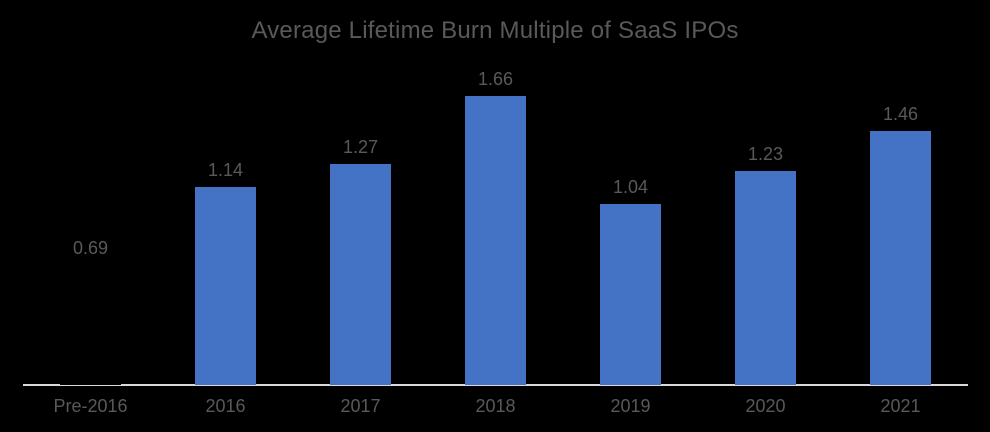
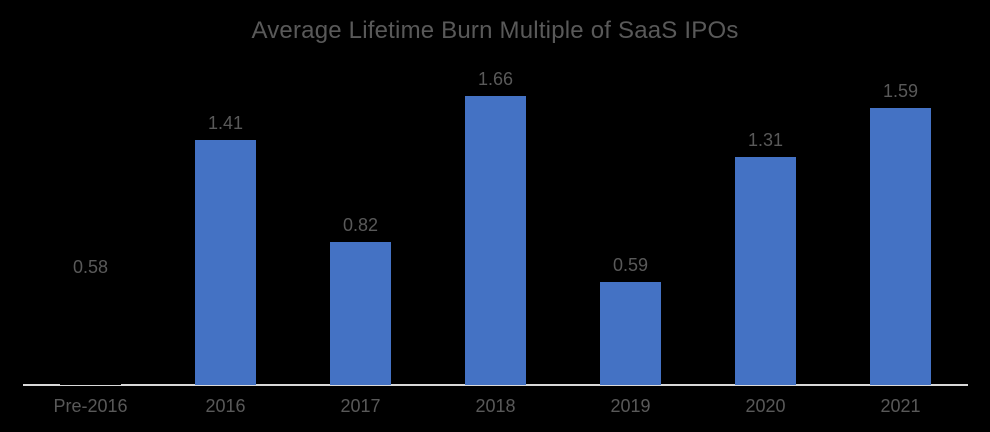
Pre-2016: 0.69 -> 0.58
2016: 1.14 -> 1.41
2017: 1.27 -> 0.82
2019: 1.04 -> 0.59
2020: 1.23 -> 1.31
2021: 1.46 -> 1.59
